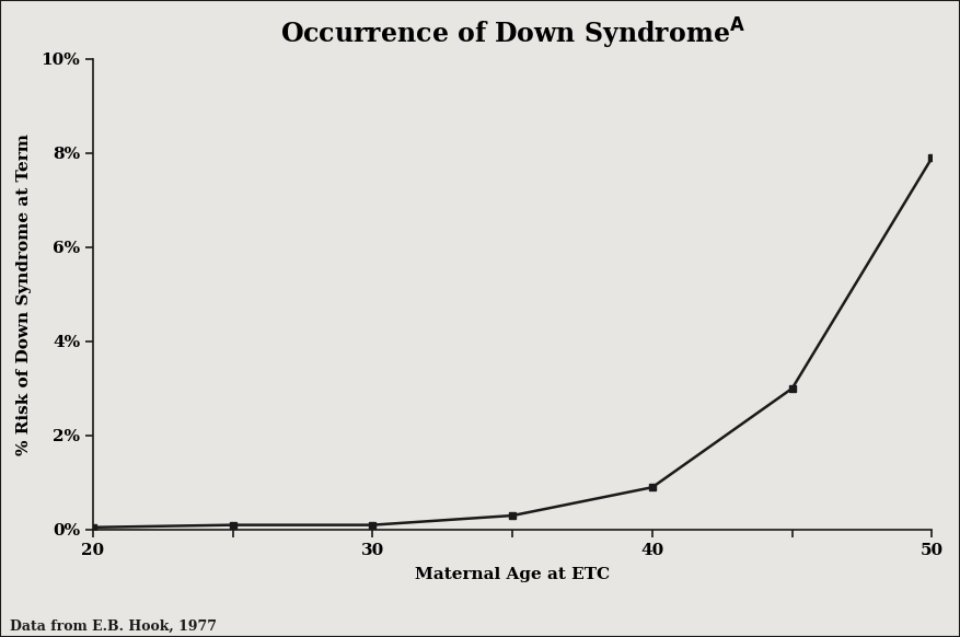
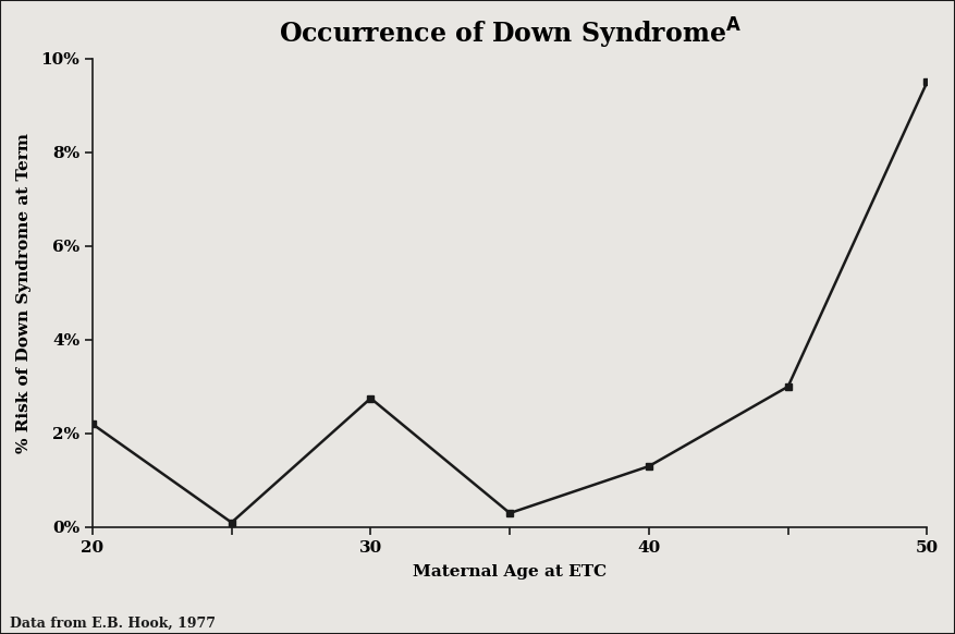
20: 0.05% -> 2.20%
30: 0.10% -> 2.75%
40: 0.90% -> 1.30%
50: 7.90% -> 9.50%
